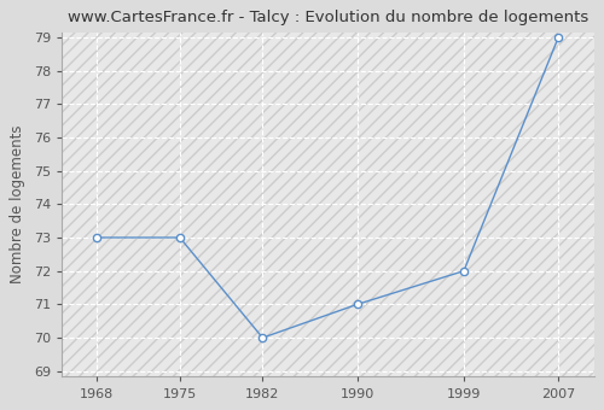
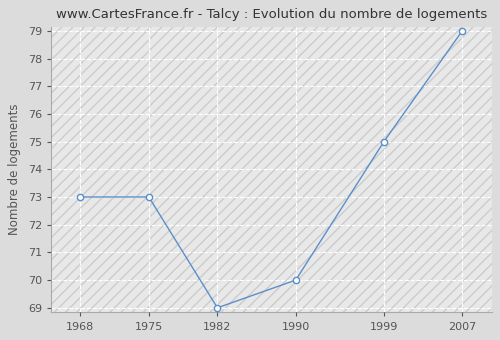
1982: 70 -> 69
1990: 71 -> 70
1999: 72 -> 75
